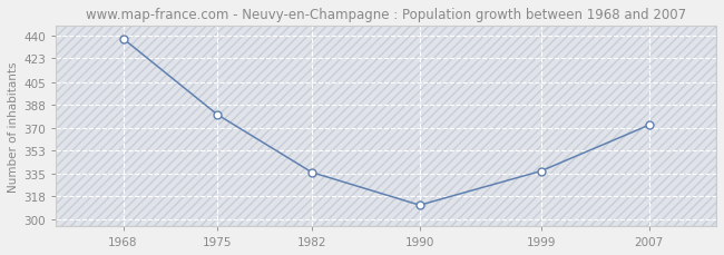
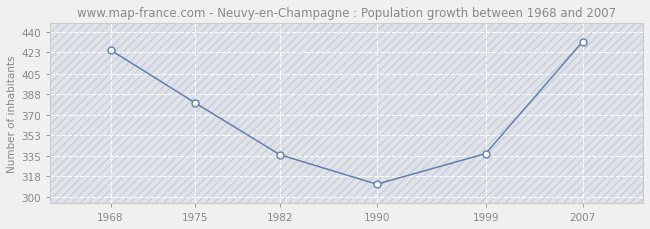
1968: 438 -> 425
2007: 372 -> 432
